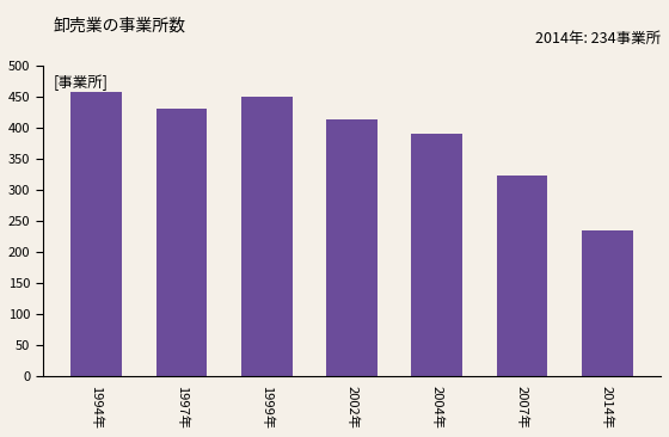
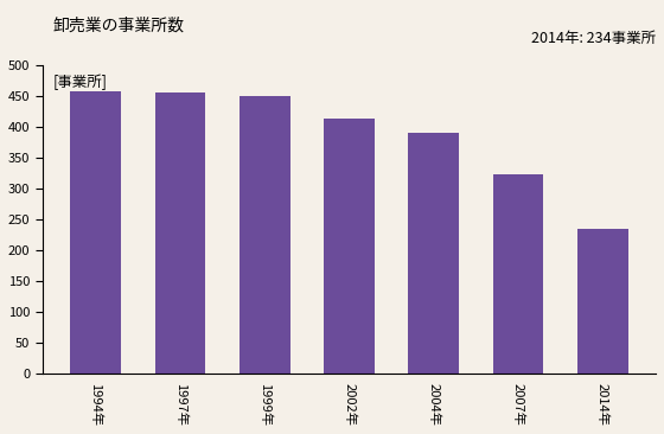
1997年: 430 -> 456
